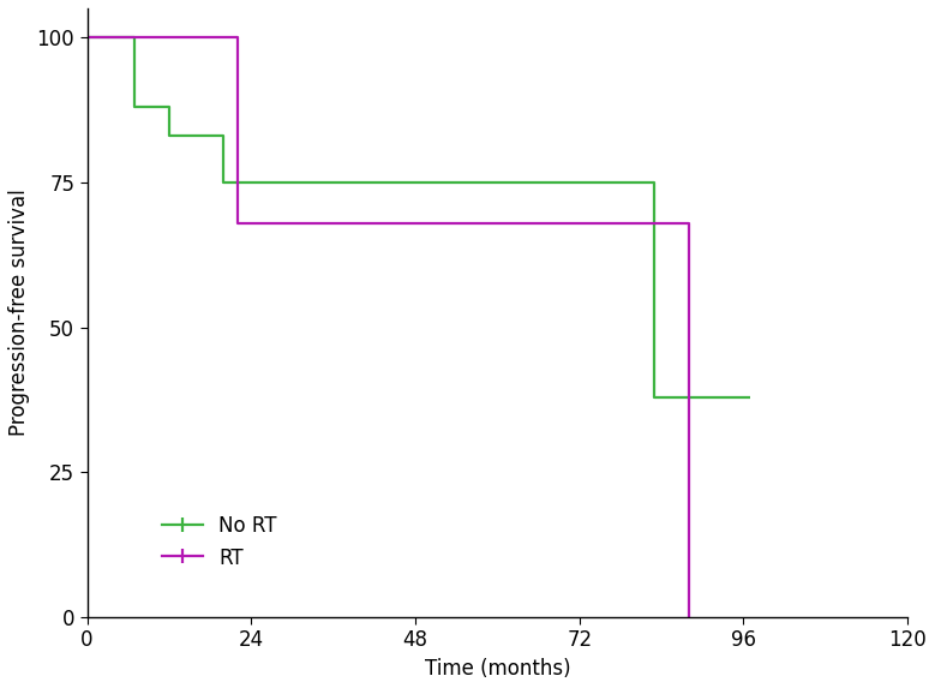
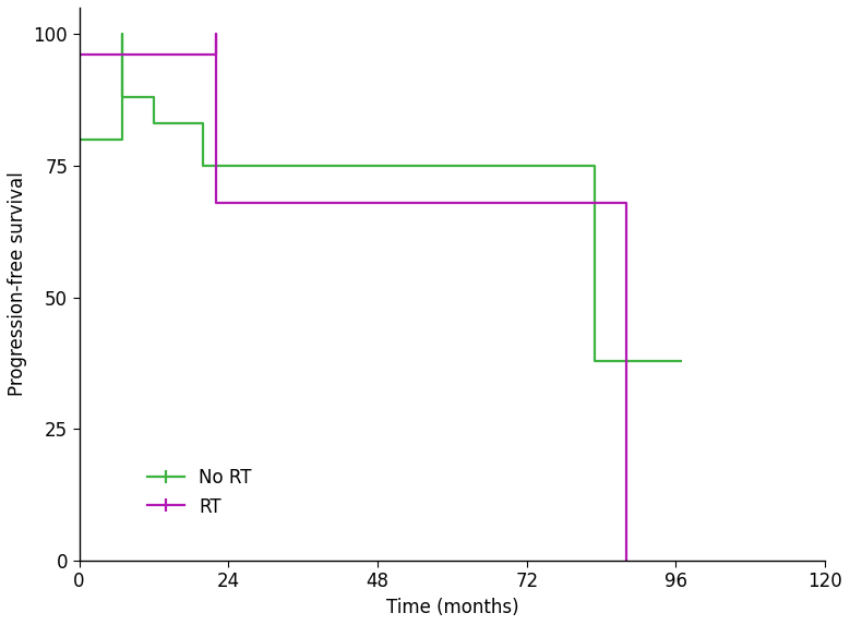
No RT/0: 100 -> 80
RT/0: 100 -> 96
